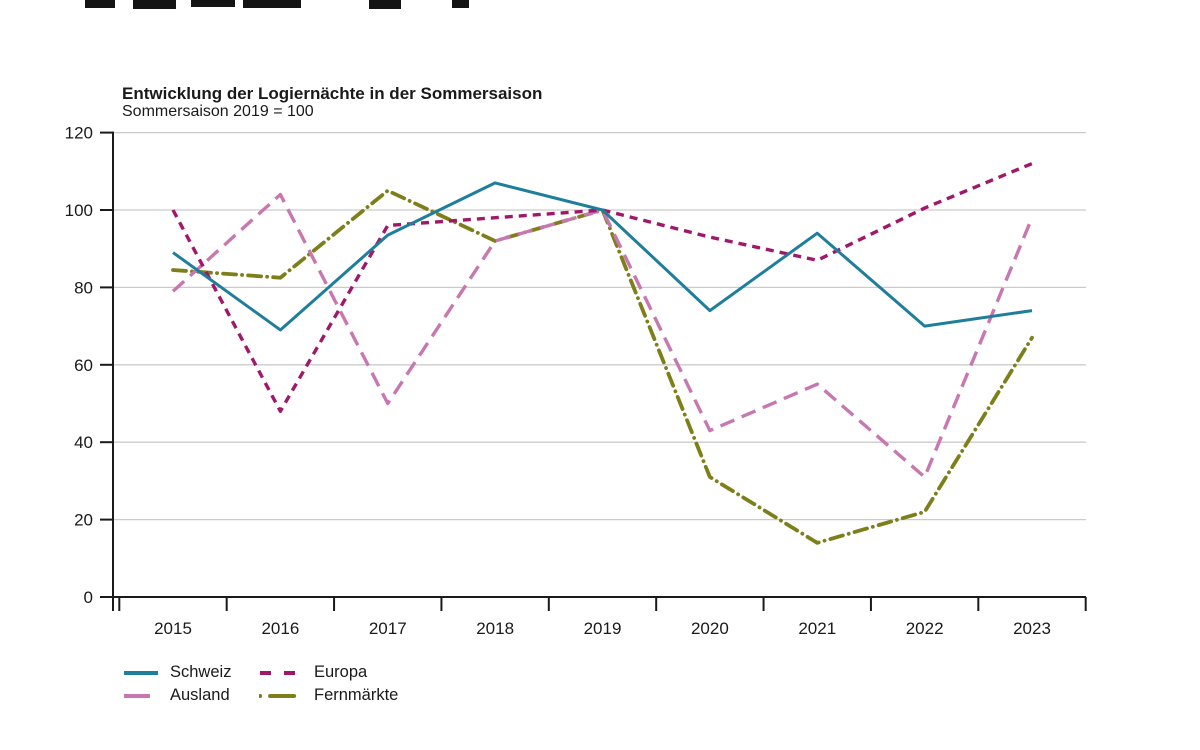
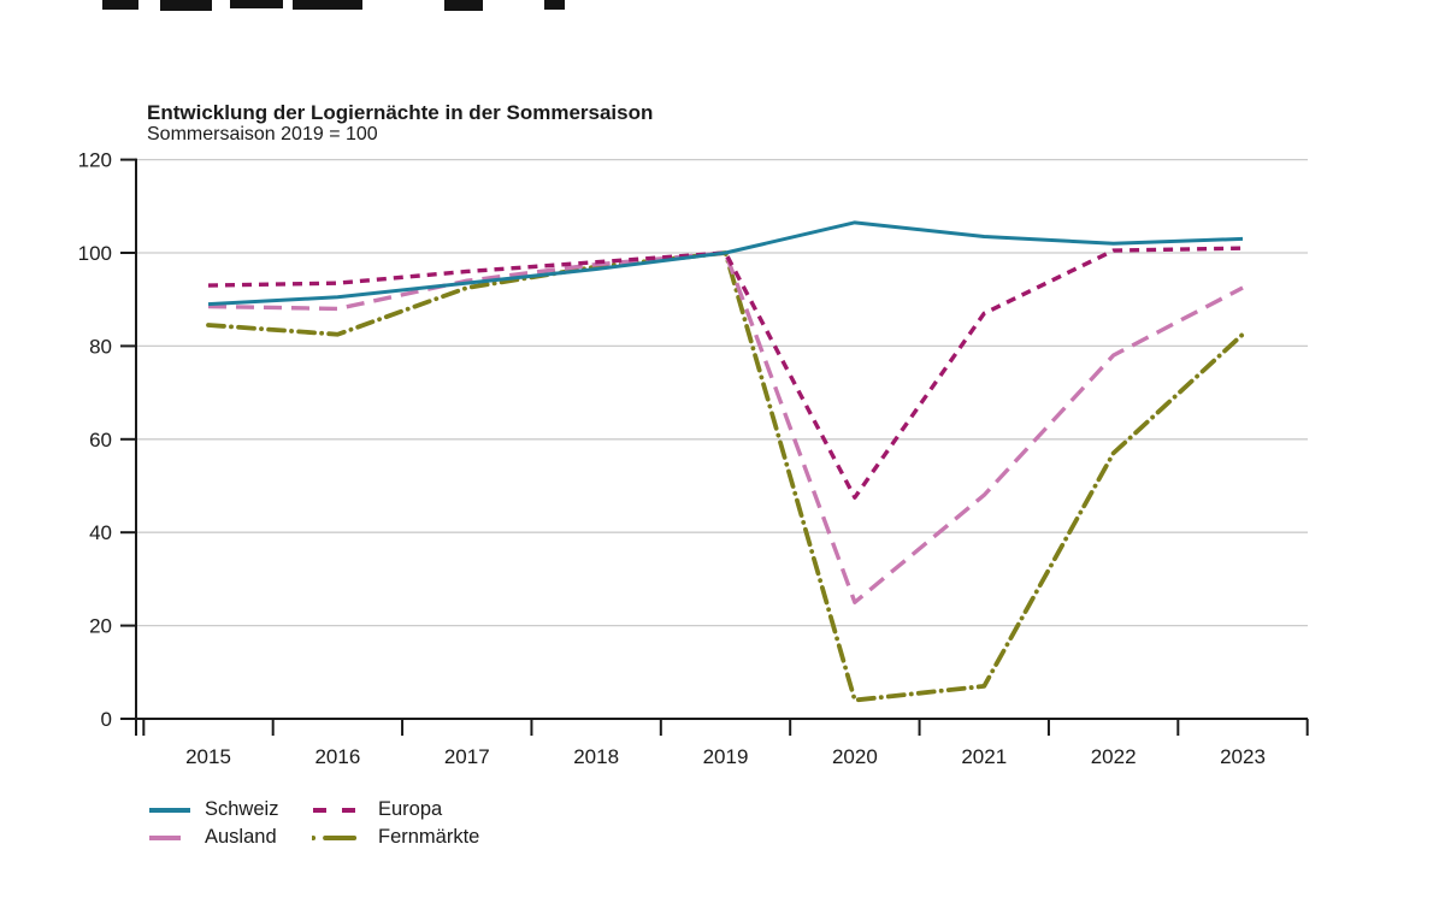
Europa/2015: 100 -> 93
Ausland/2015: 79 -> 88
Schweiz/2016: 69 -> 90
Europa/2016: 48 -> 94
Ausland/2016: 104 -> 88
Ausland/2017: 50 -> 94
Fernmärkte/2017: 105 -> 92
Schweiz/2018: 107 -> 96
Ausland/2018: 92 -> 98
Fernmärkte/2018: 92 -> 97
Schweiz/2020: 74 -> 106
Europa/2020: 93 -> 48
Ausland/2020: 43 -> 25
Fernmärkte/2020: 31 -> 4
Schweiz/2021: 94 -> 104
Ausland/2021: 55 -> 48
Fernmärkte/2021: 14 -> 7
Schweiz/2022: 70 -> 102
Ausland/2022: 31 -> 78
Fernmärkte/2022: 22 -> 57
Schweiz/2023: 74 -> 103
Europa/2023: 112 -> 101
Ausland/2023: 98 -> 92
Fernmärkte/2023: 67 -> 82
